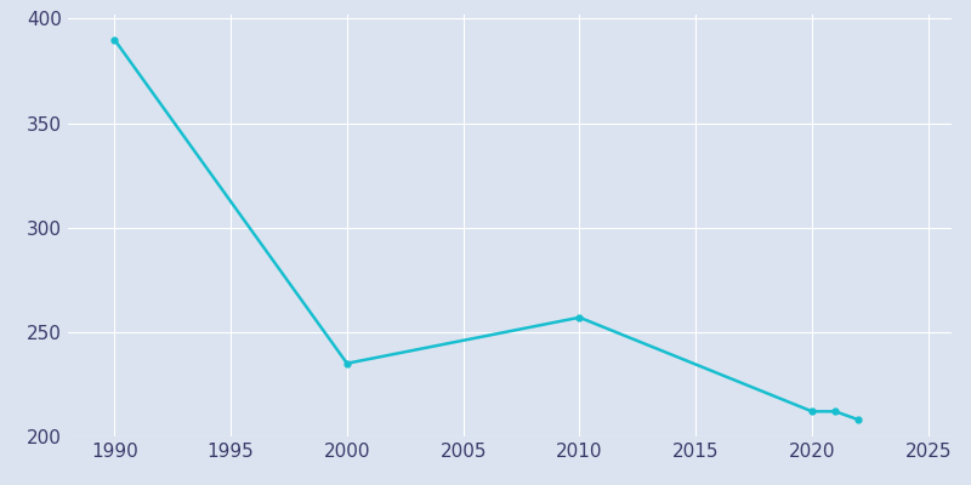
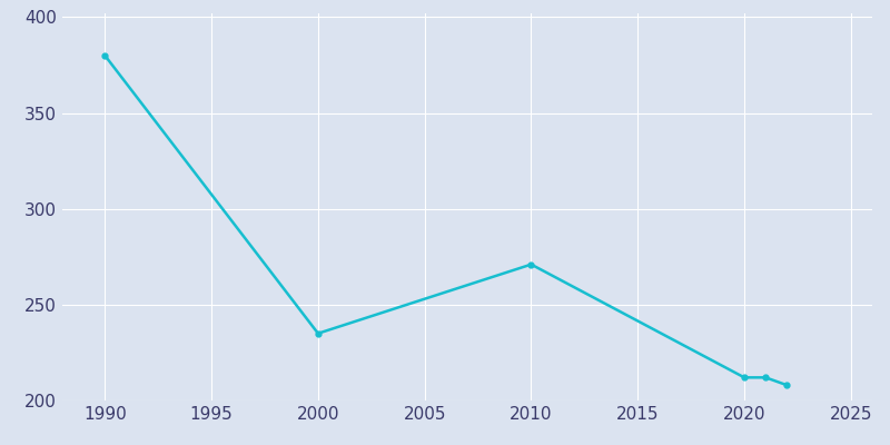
1990: 390 -> 380
2010: 257 -> 271
